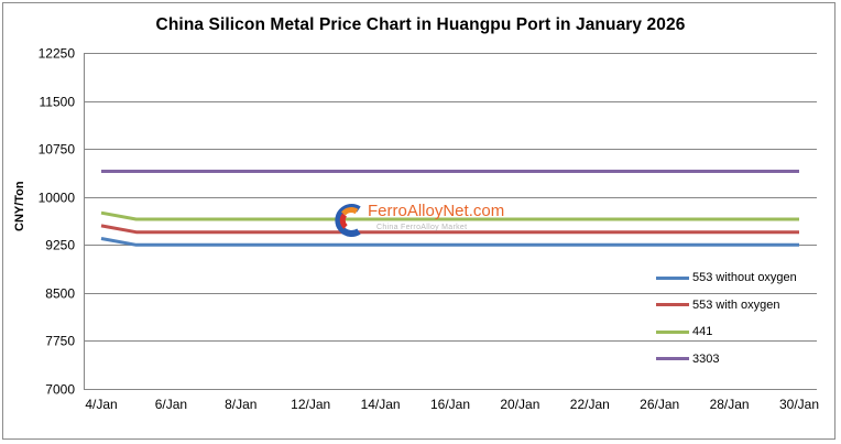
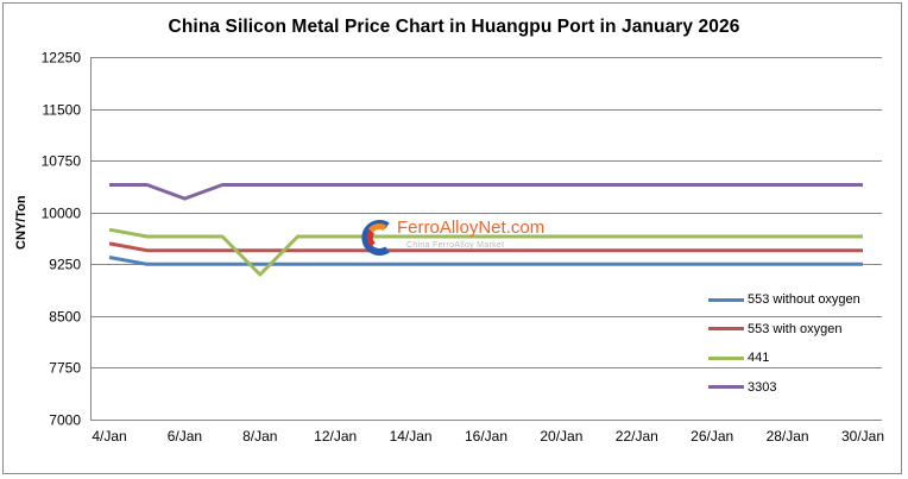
3303/6/Jan: 10400 -> 10200
441/8/Jan: 9600 -> 9100
